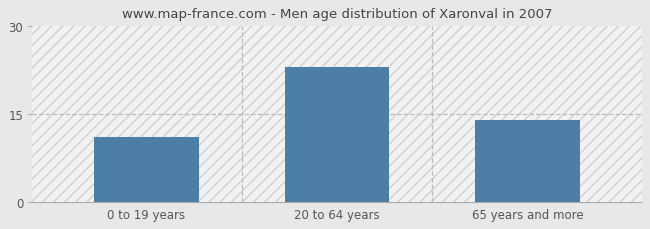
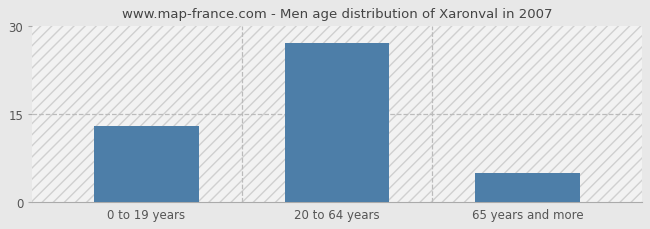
0 to 19 years: 11 -> 13
20 to 64 years: 23 -> 27
65 years and more: 14 -> 5
